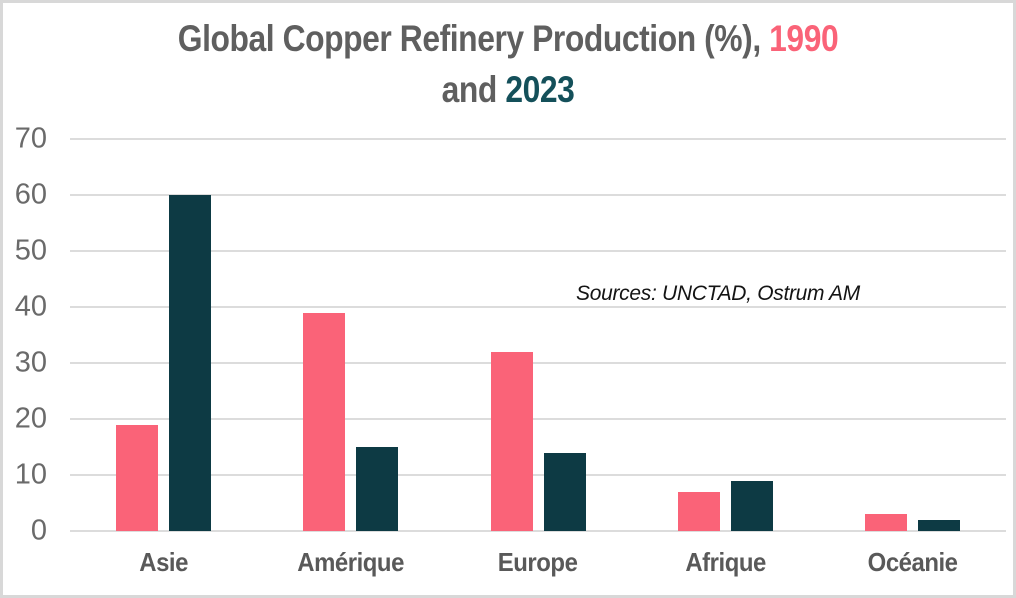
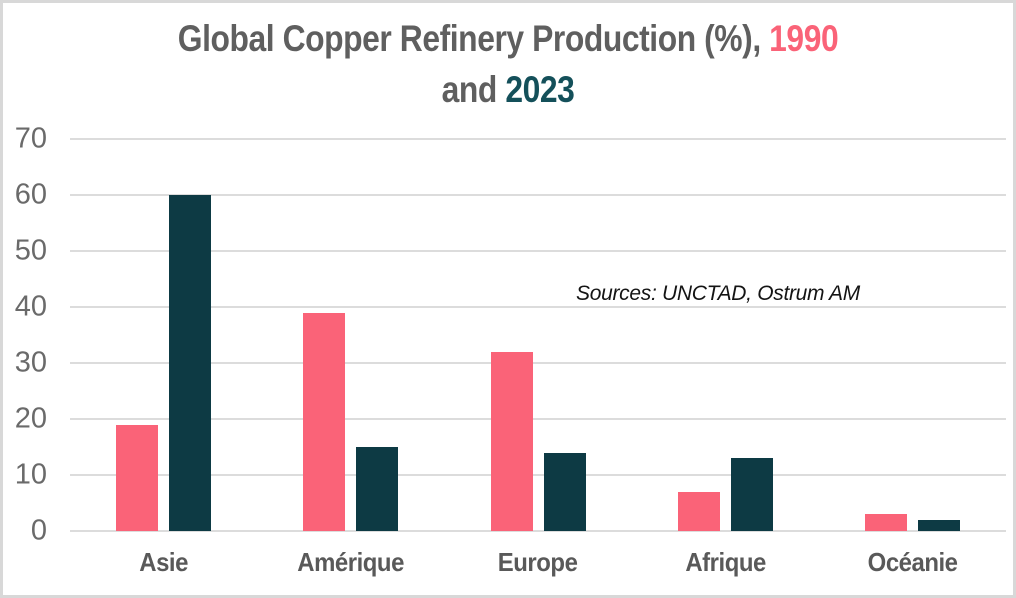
2023/Afrique: 9 -> 13
